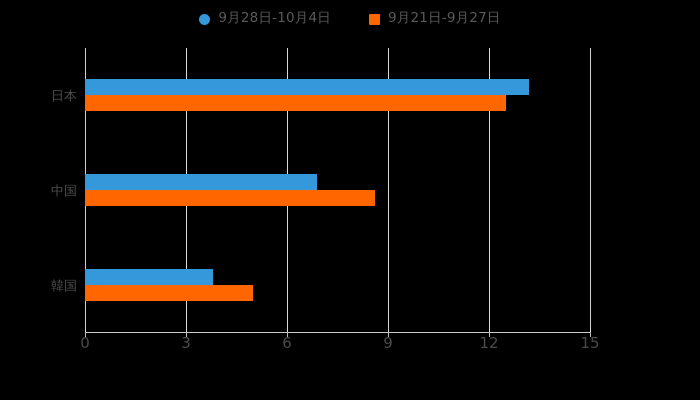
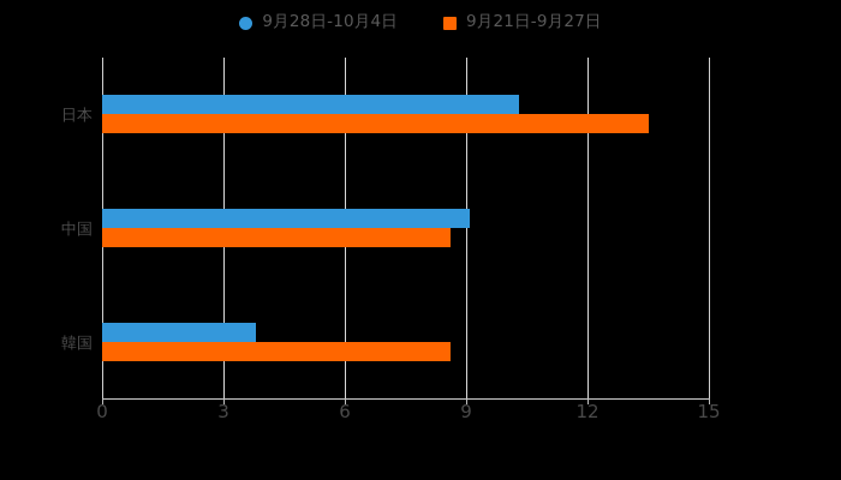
9月28日-10月4日/日本: 13.2 -> 10.3
9月21日-9月27日/日本: 12.5 -> 13.5
9月28日-10月4日/中国: 6.9 -> 9.1
9月21日-9月27日/韓国: 5.0 -> 8.6
